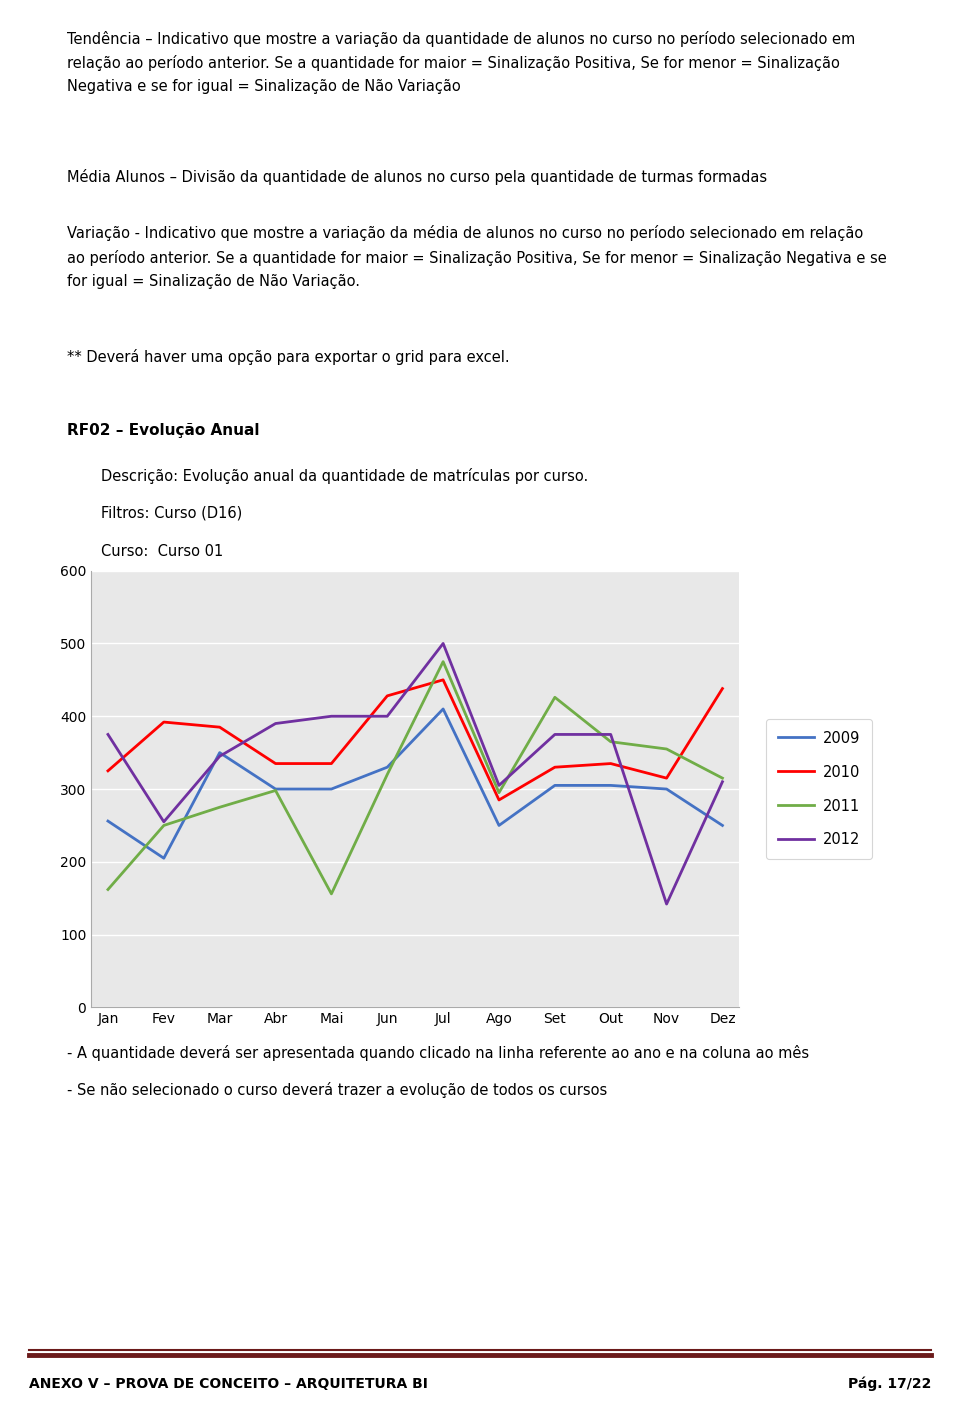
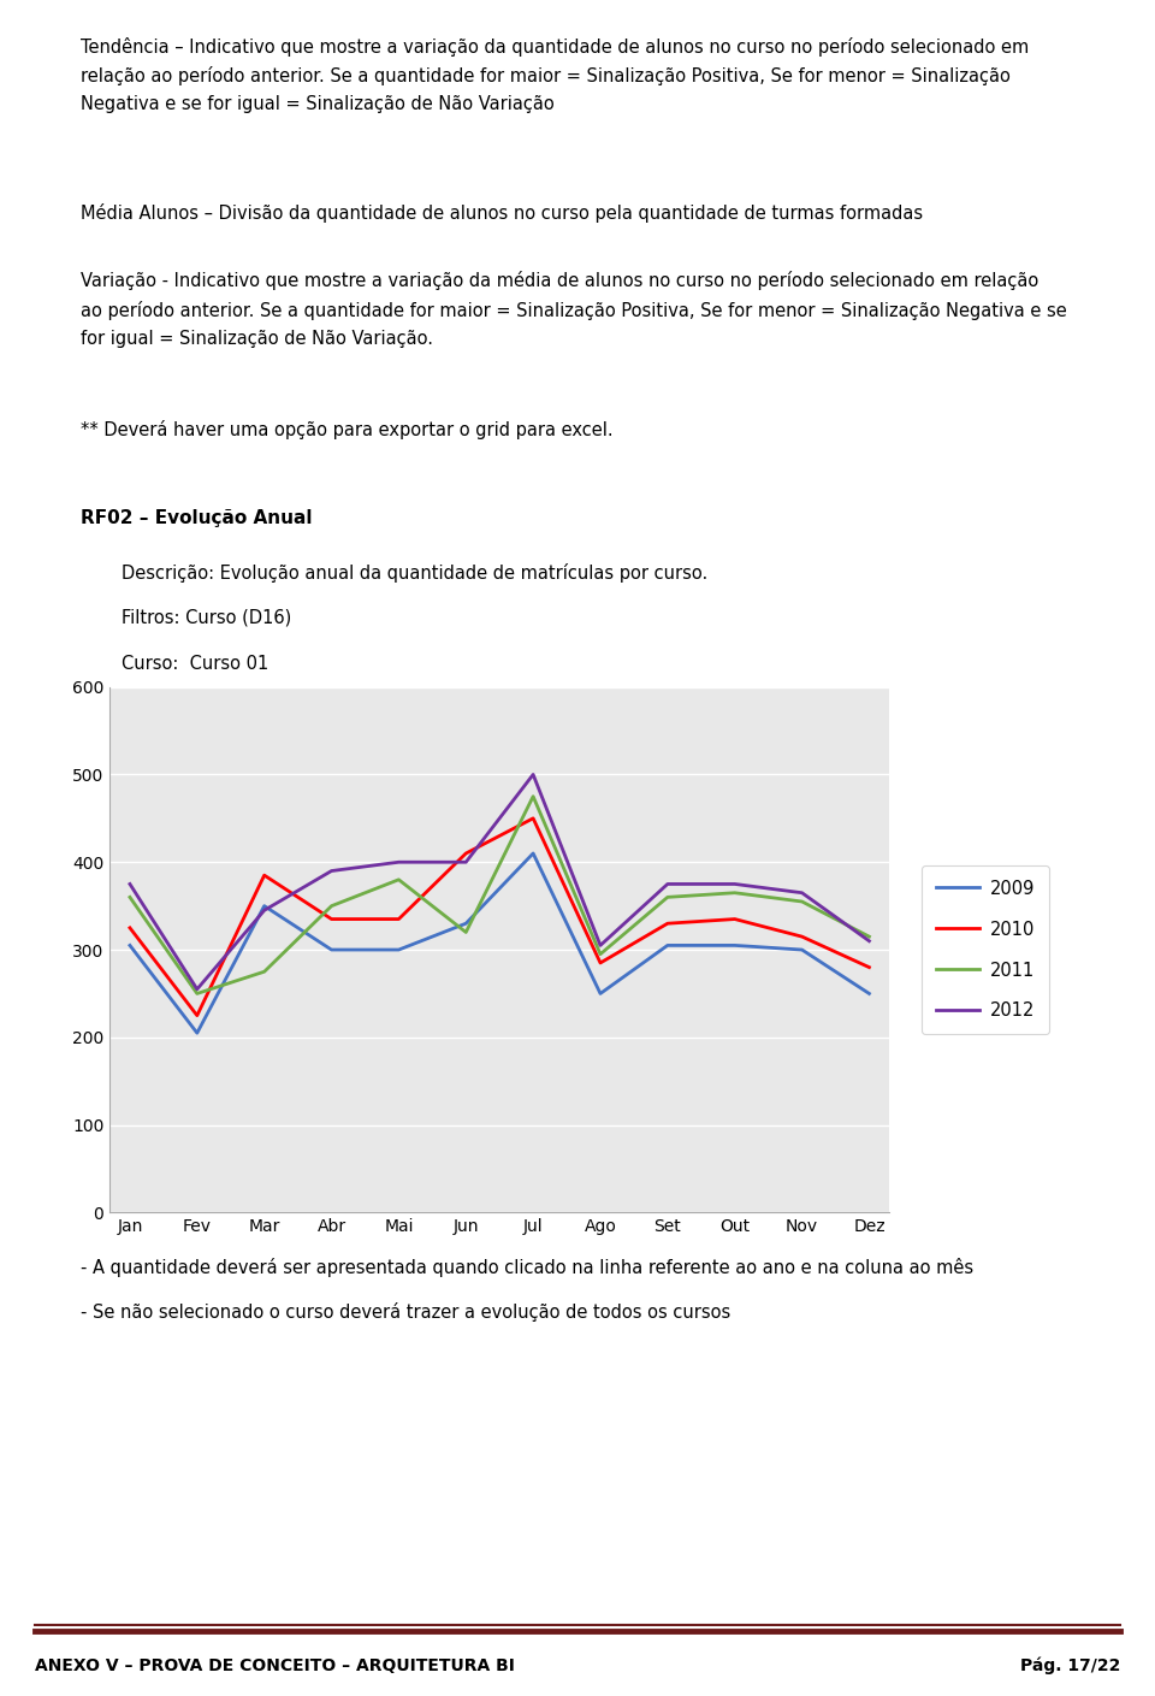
2009/Jan: 256 -> 305
2011/Jan: 162 -> 360
2010/Fev: 392 -> 225
2011/Abr: 298 -> 350
2011/Mai: 156 -> 380
2010/Jun: 428 -> 410
2011/Set: 426 -> 360
2012/Nov: 142 -> 365
2010/Dez: 438 -> 280
